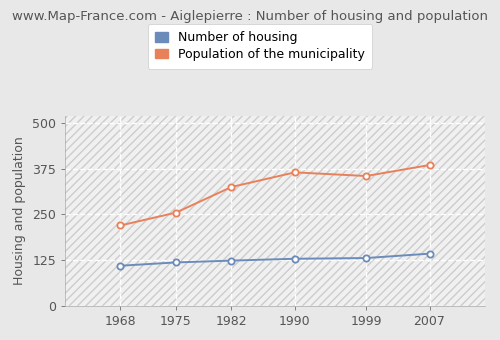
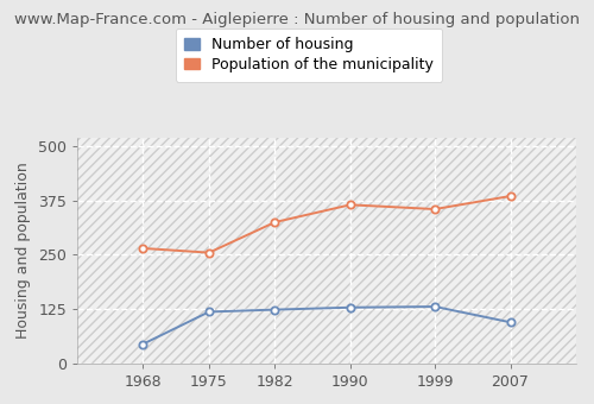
Number of housing/1968: 110 -> 45
Population of the municipality/1968: 220 -> 265
Number of housing/2007: 143 -> 95
